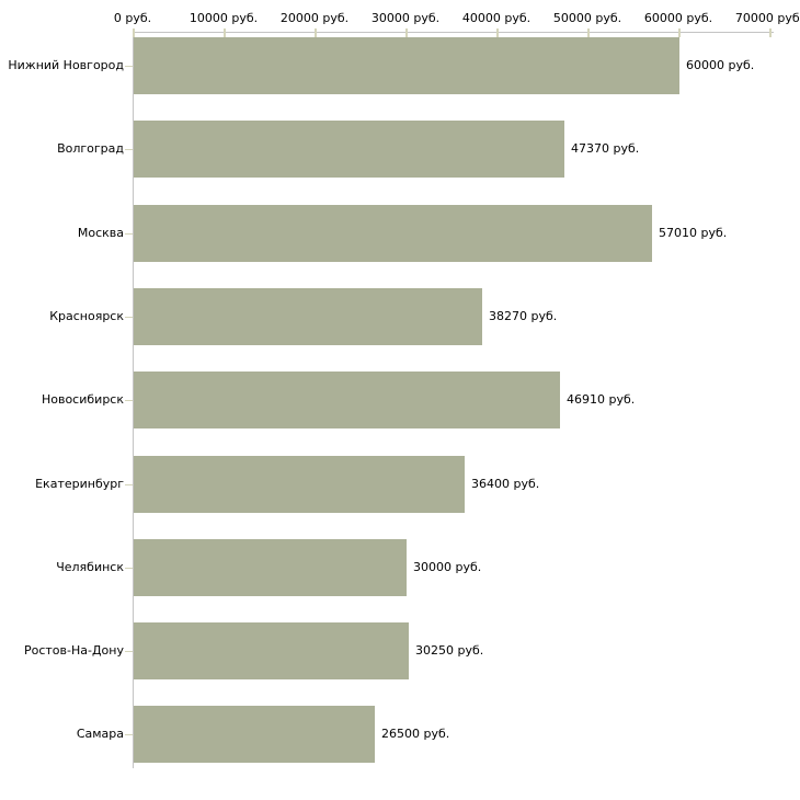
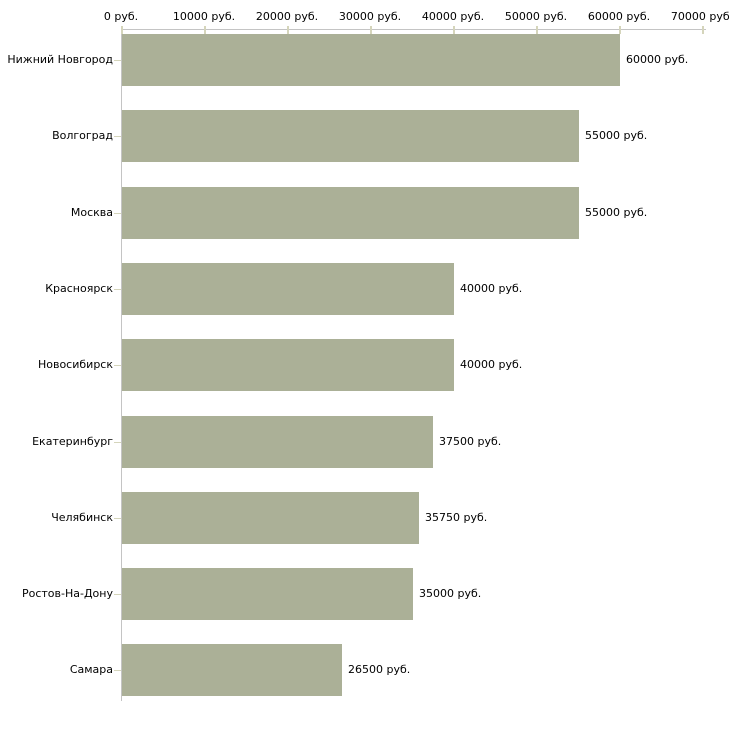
Волгоград: 47370 -> 55000
Москва: 57010 -> 55000
Красноярск: 38270 -> 40000
Новосибирск: 46910 -> 40000
Екатеринбург: 36400 -> 37500
Челябинск: 30000 -> 35750
Ростов-На-Дону: 30250 -> 35000
